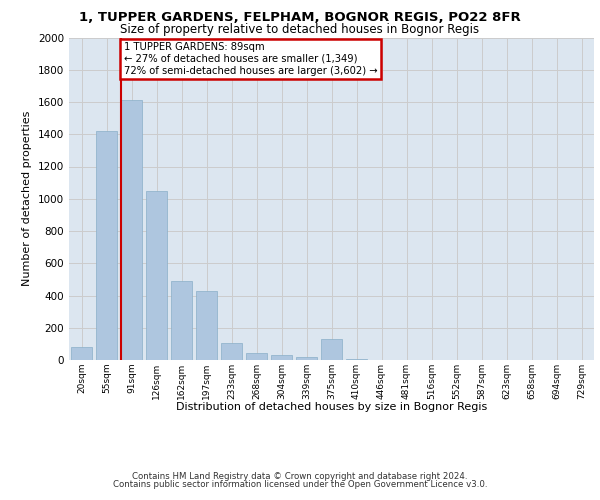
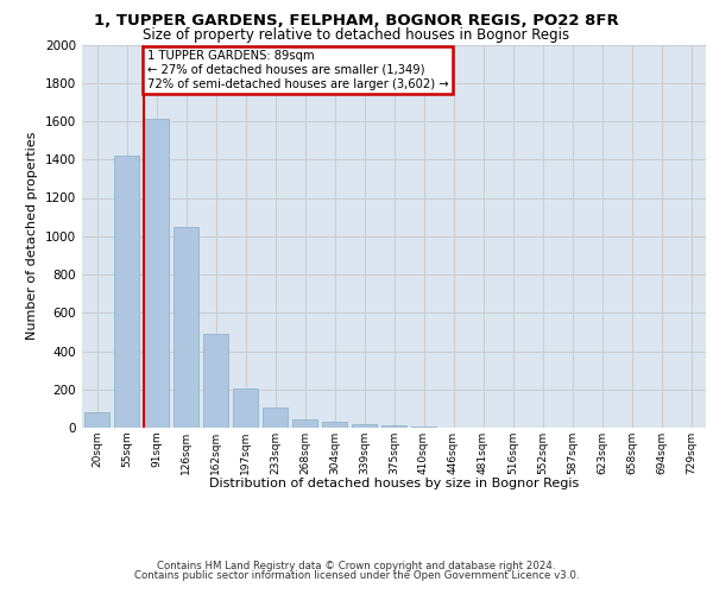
197sqm: 430 -> 200
375sqm: 130 -> 10
